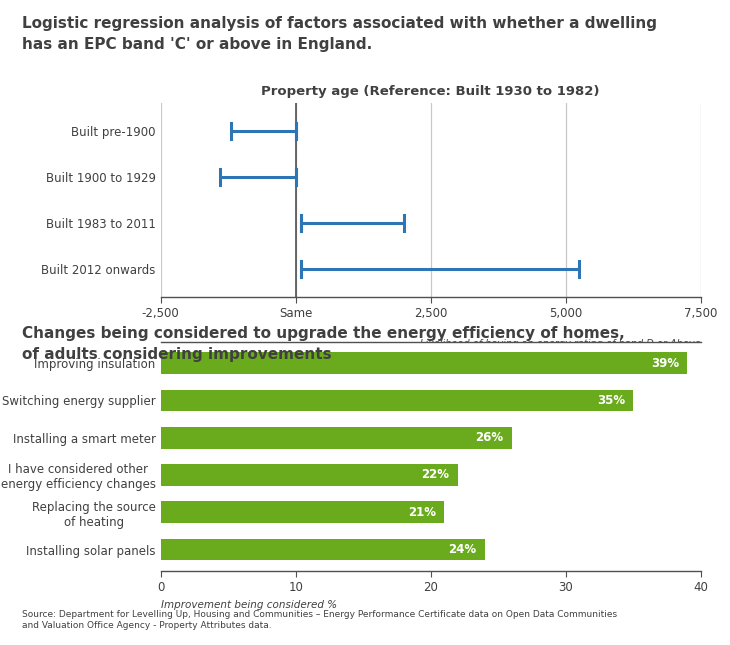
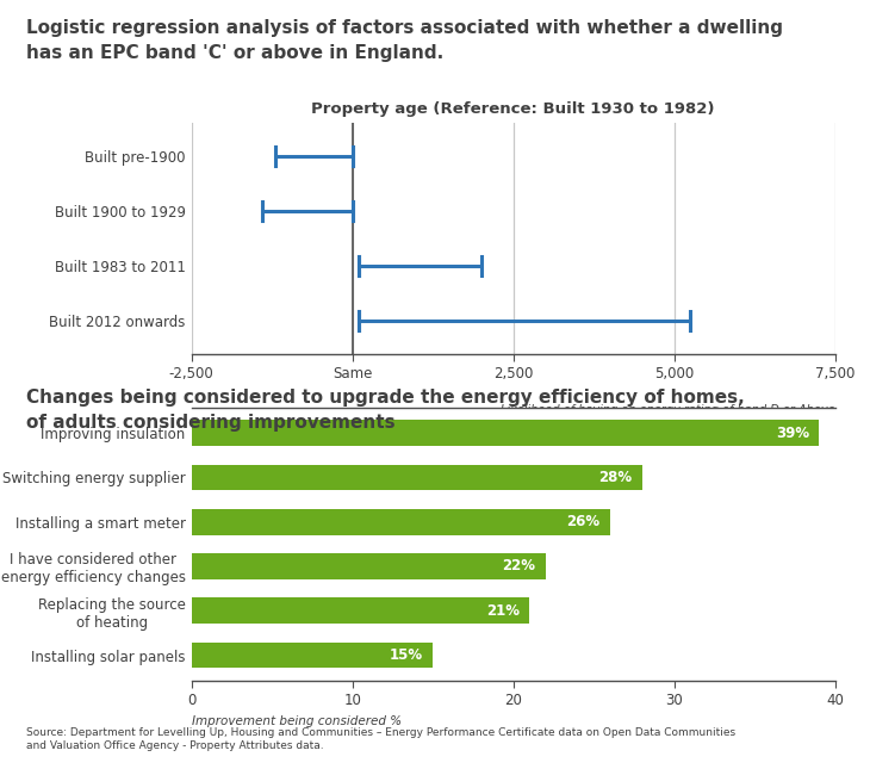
Switching energy supplier: 35% -> 28%
Installing solar panels: 24% -> 15%
